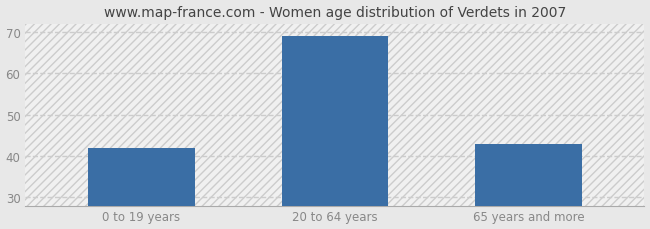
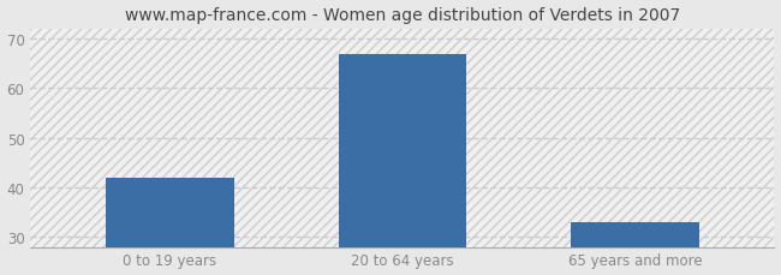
20 to 64 years: 69 -> 67
65 years and more: 43 -> 33
